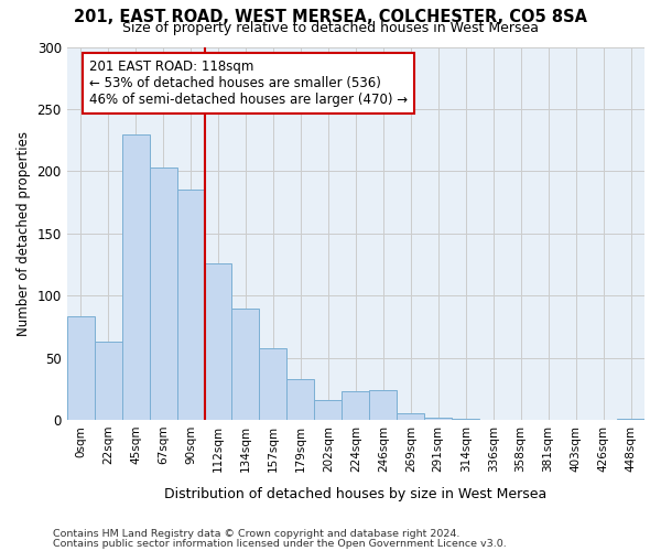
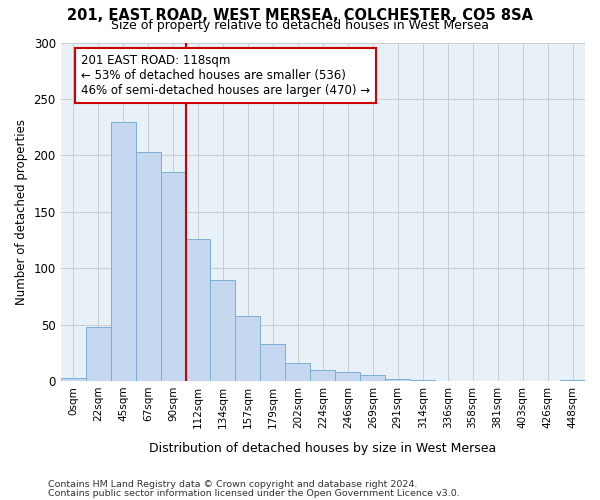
0sqm: 83 -> 3
22sqm: 63 -> 48
224sqm: 23 -> 10
246sqm: 24 -> 8
